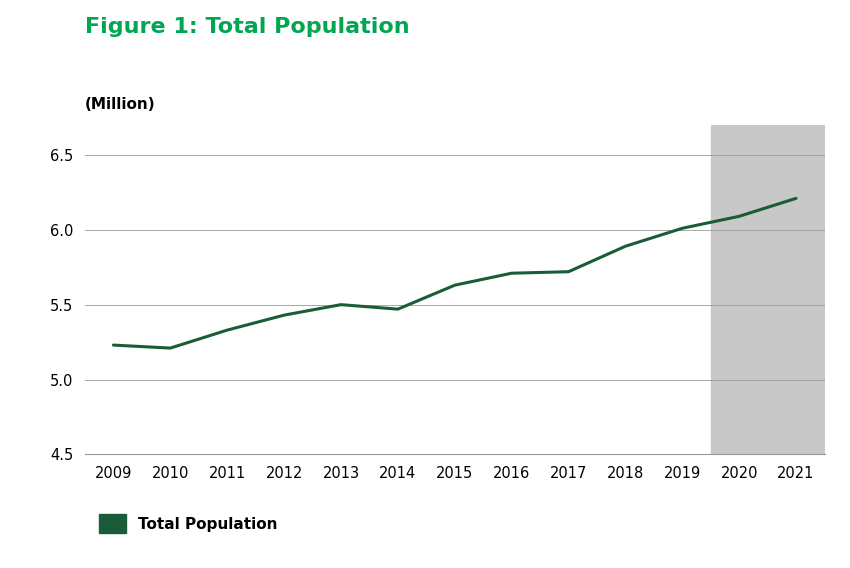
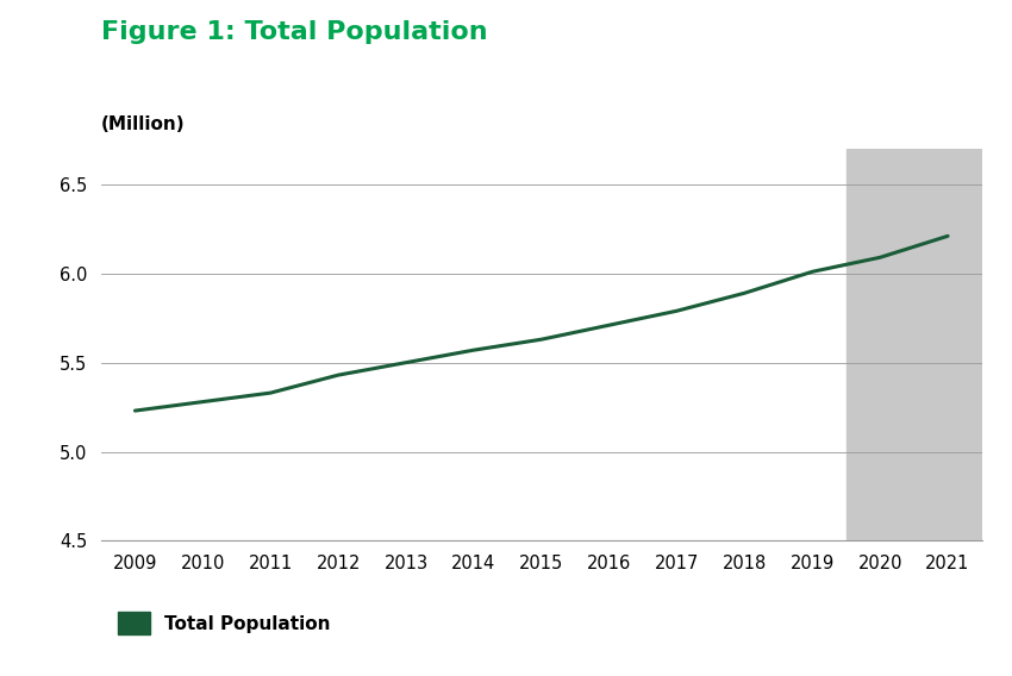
2010: 5.21 -> 5.28
2014: 5.47 -> 5.57
2017: 5.72 -> 5.79
